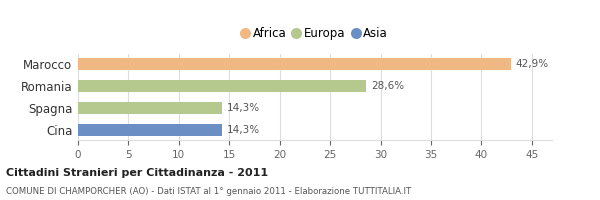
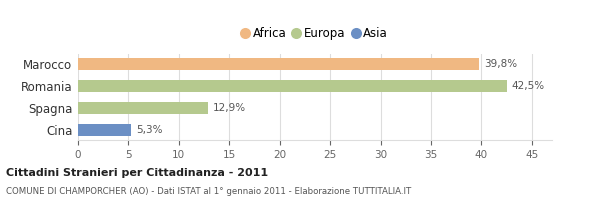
Marocco: 42,9% -> 39,8%
Romania: 28,6% -> 42,5%
Spagna: 14,3% -> 12,9%
Cina: 14,3% -> 5,3%
